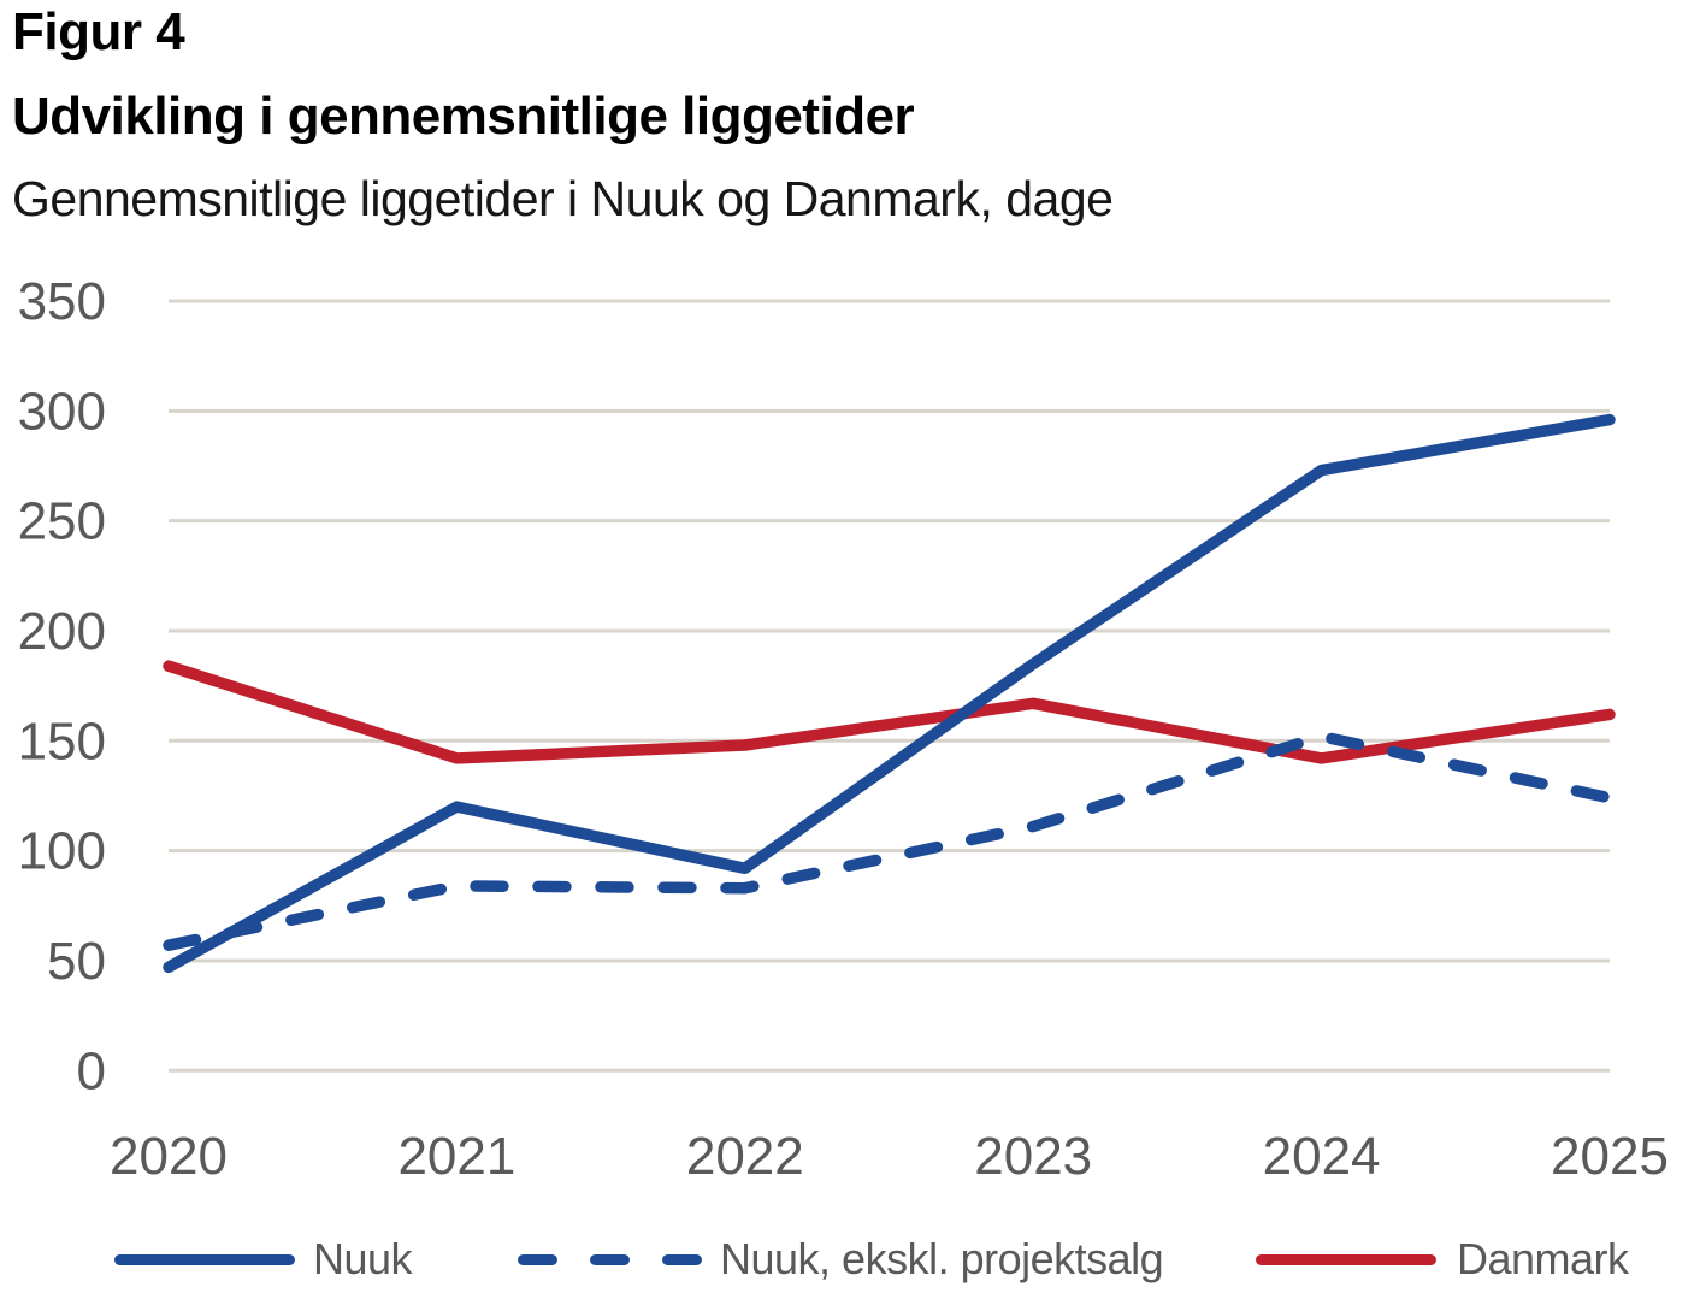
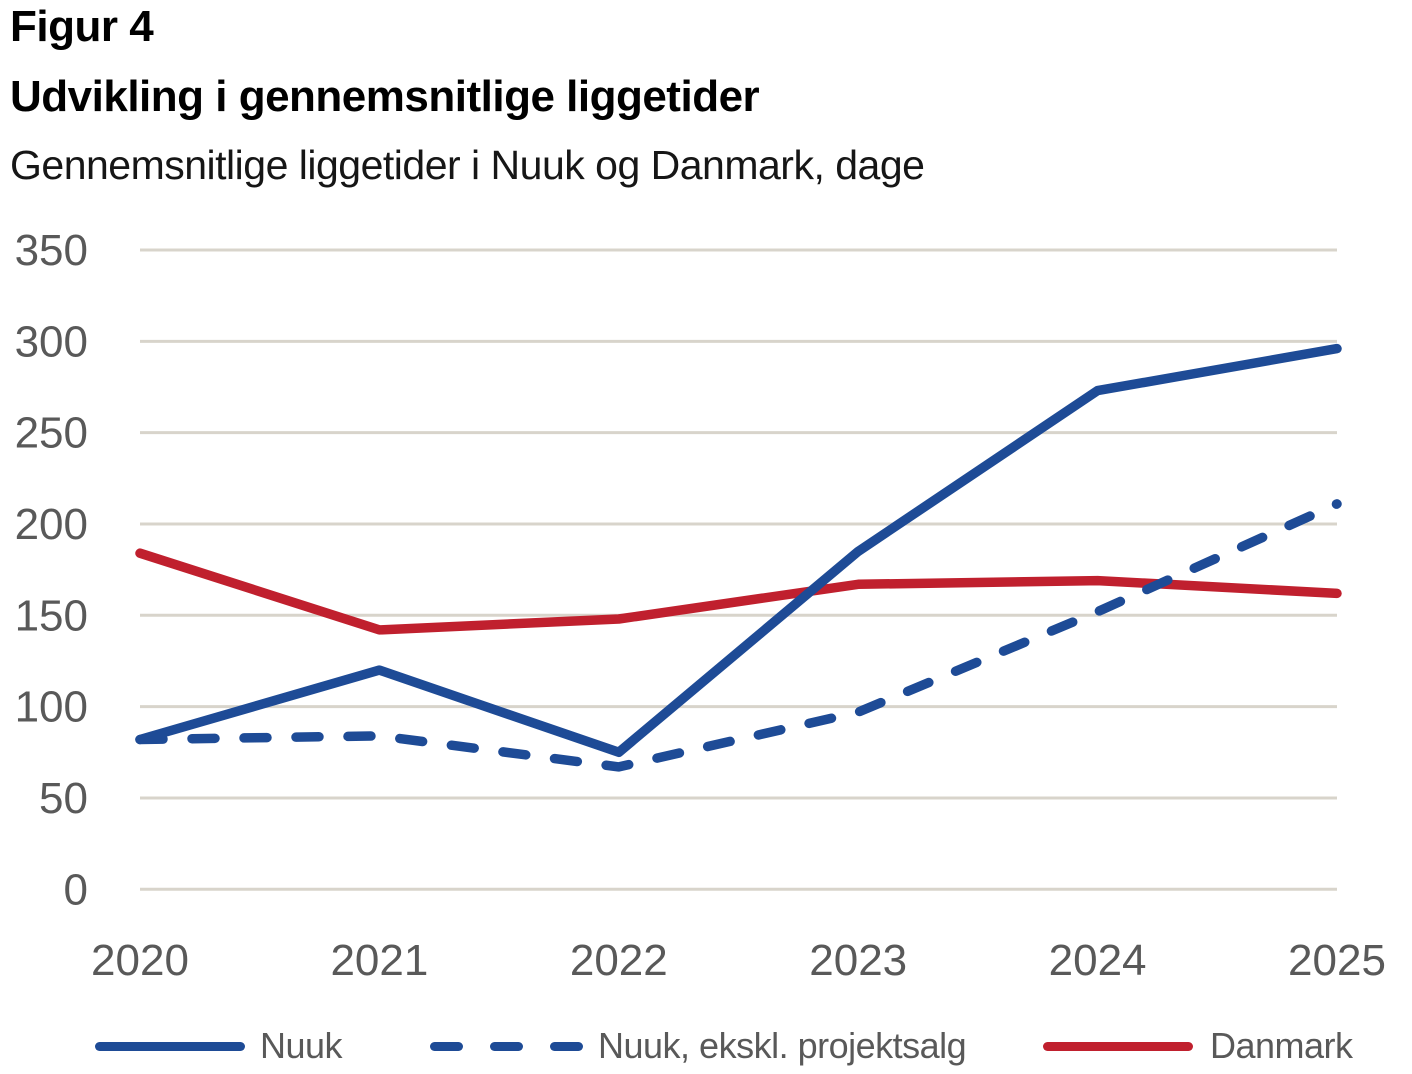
Nuuk/2020: 47 -> 82
Nuuk, ekskl. projektsalg/2020: 57 -> 82
Nuuk/2022: 92 -> 75
Nuuk, ekskl. projektsalg/2022: 83 -> 67
Nuuk, ekskl. projektsalg/2023: 111 -> 97
Danmark/2024: 142 -> 169
Nuuk, ekskl. projektsalg/2025: 124 -> 211
